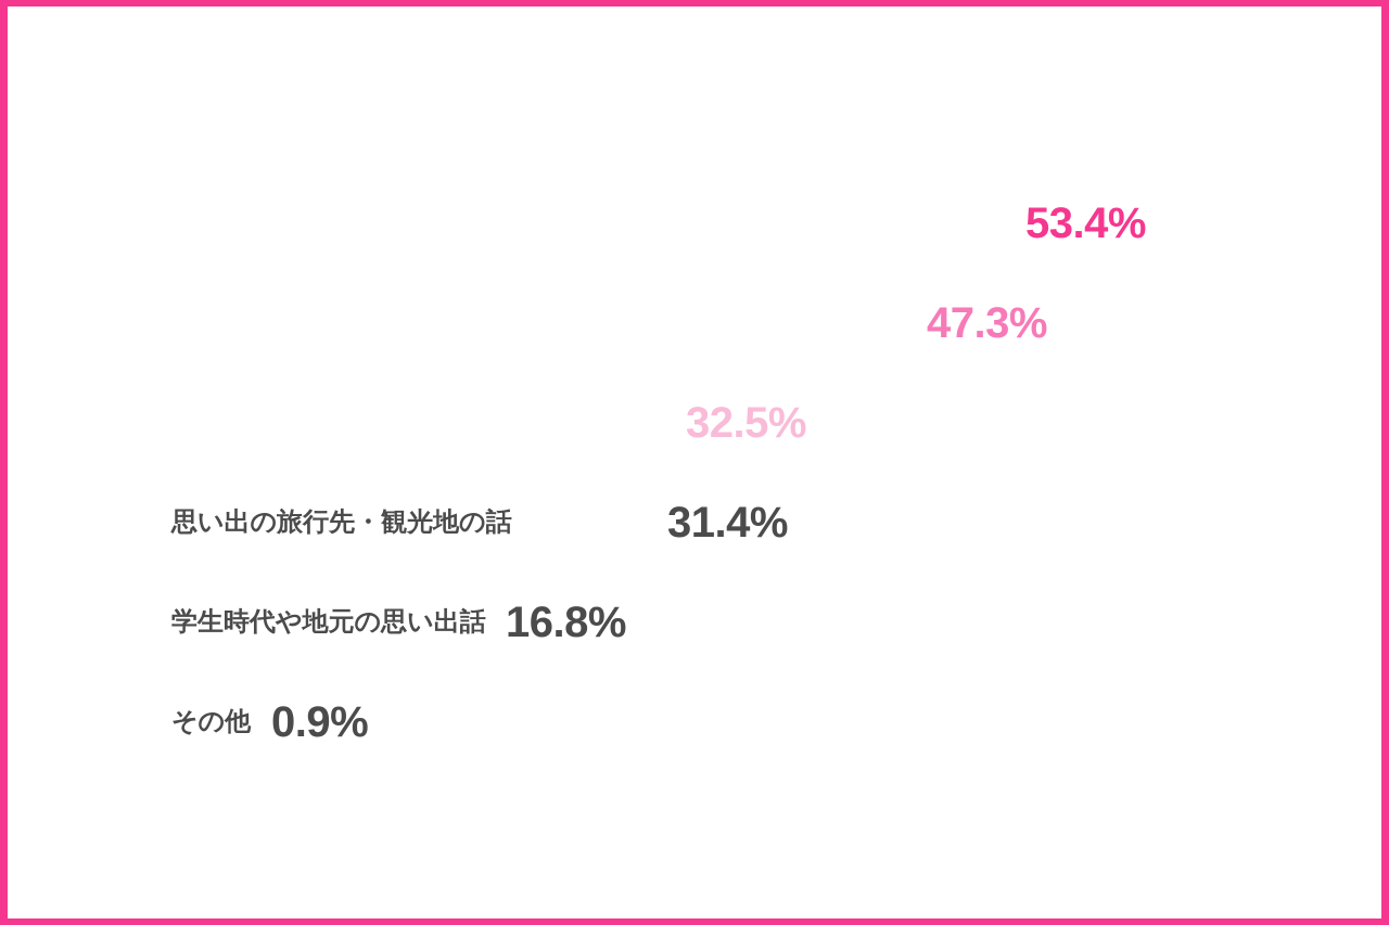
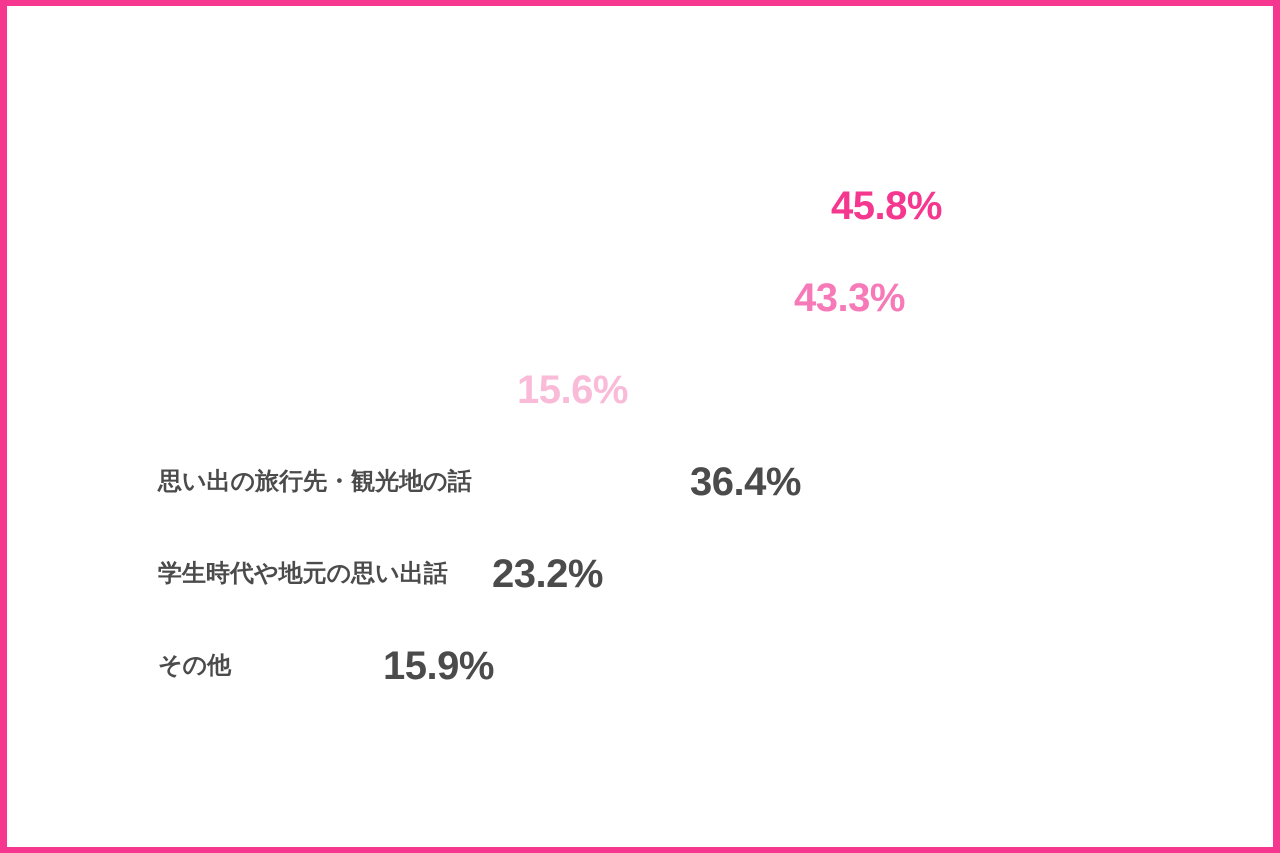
ゲームの展開についての話: 53.4% -> 45.8%
ゲーム内の駅や物件についての雑談: 47.3% -> 43.3%
出身地やゆかりのある土地の話: 32.5% -> 15.6%
思い出の旅行先・観光地の話: 31.4% -> 36.4%
学生時代や地元の思い出話: 16.8% -> 23.2%
その他: 0.9% -> 15.9%
